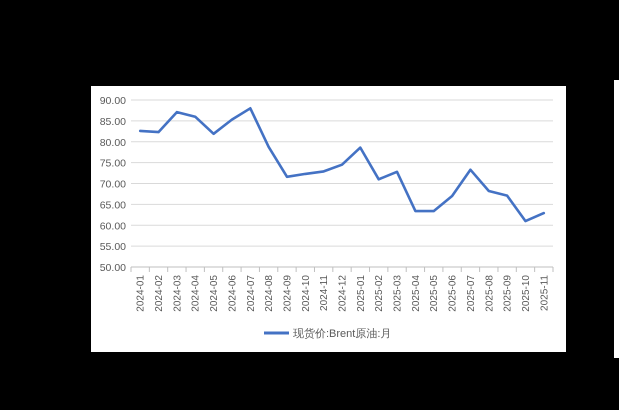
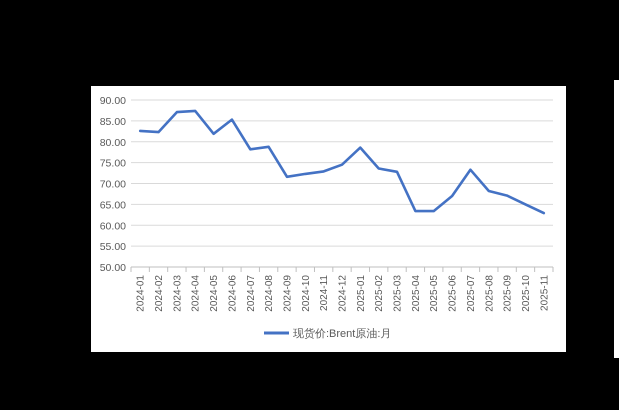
2024-04: 86 -> 87
2024-07: 88 -> 78
2025-02: 71 -> 74
2025-10: 61 -> 65
